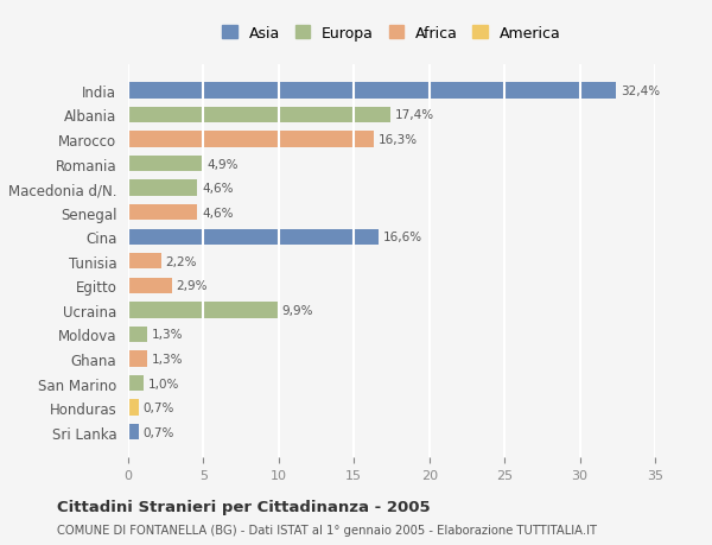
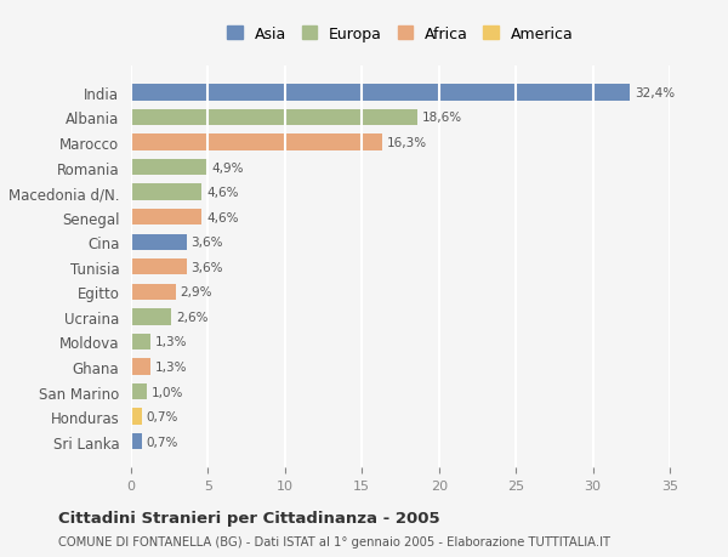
Albania: 17,4% -> 18,6%
Cina: 16,6% -> 3,6%
Tunisia: 2,2% -> 3,6%
Ucraina: 9,9% -> 2,6%
